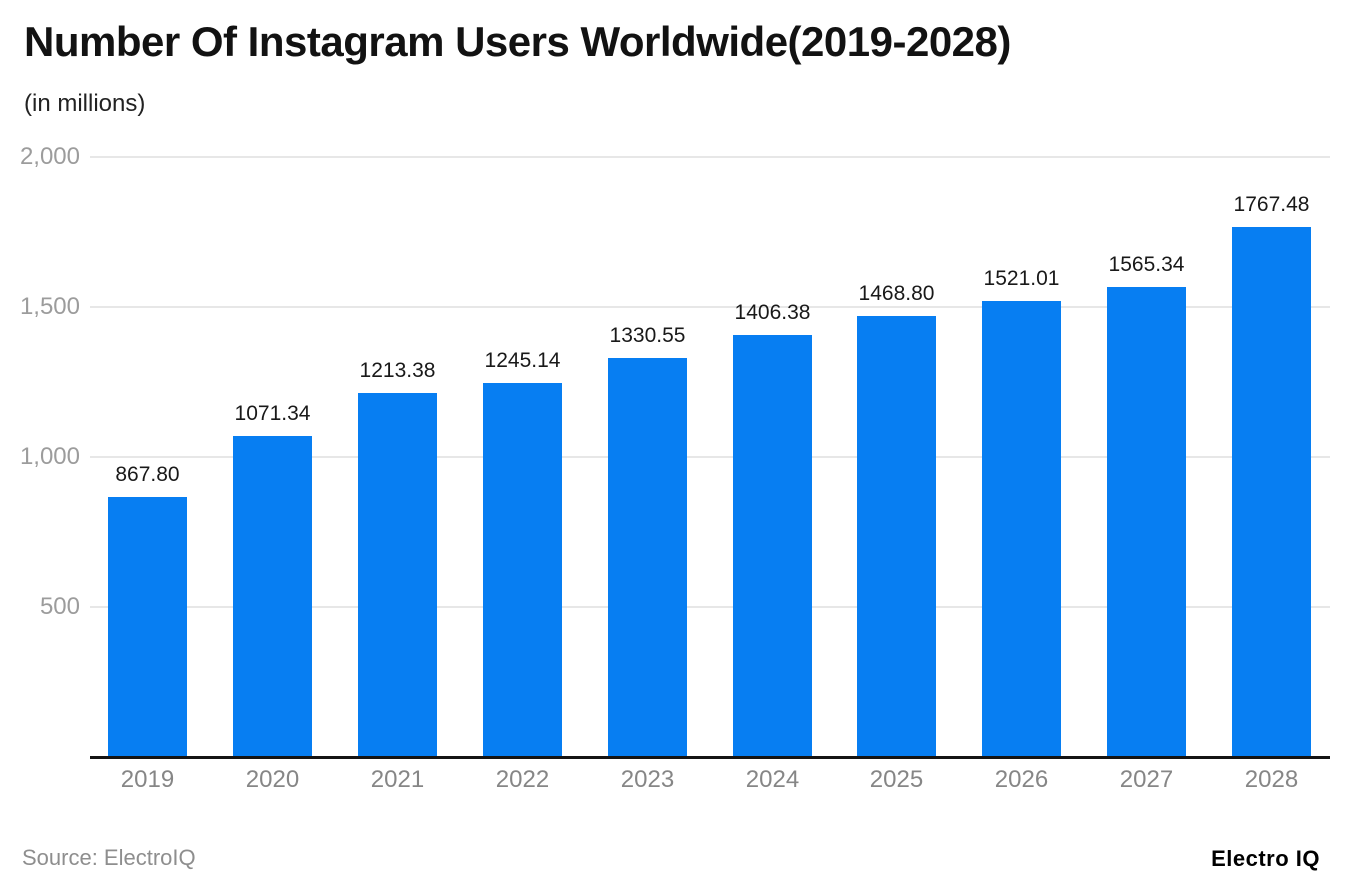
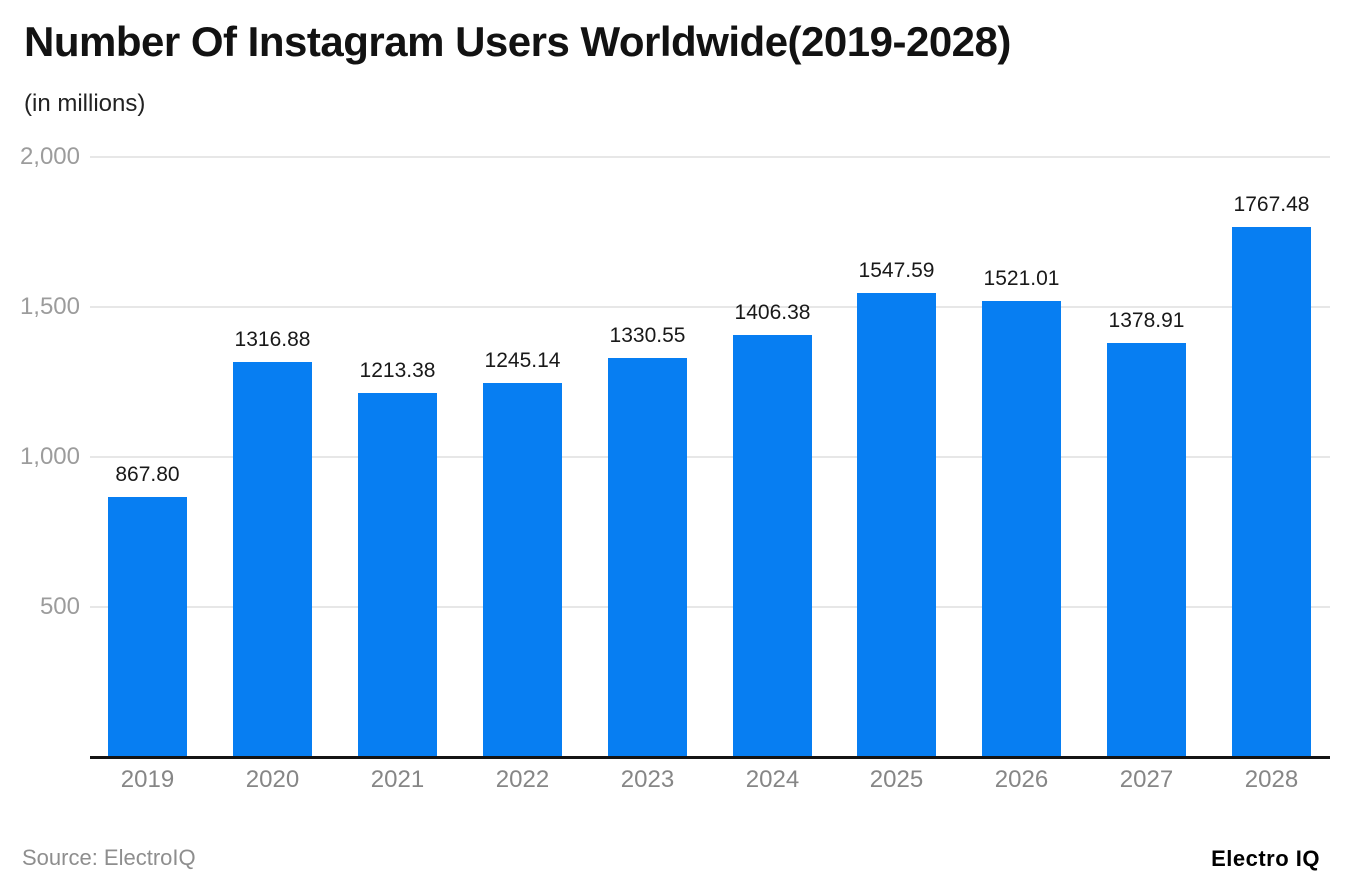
2020: 1071.34 -> 1316.88
2025: 1468.80 -> 1547.59
2027: 1565.34 -> 1378.91
